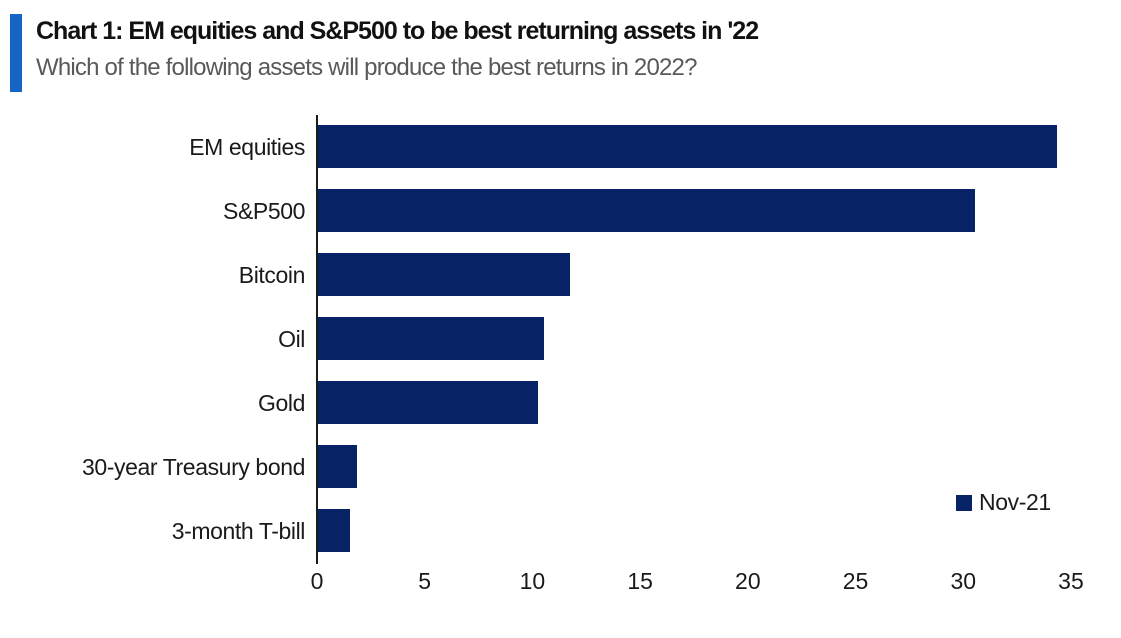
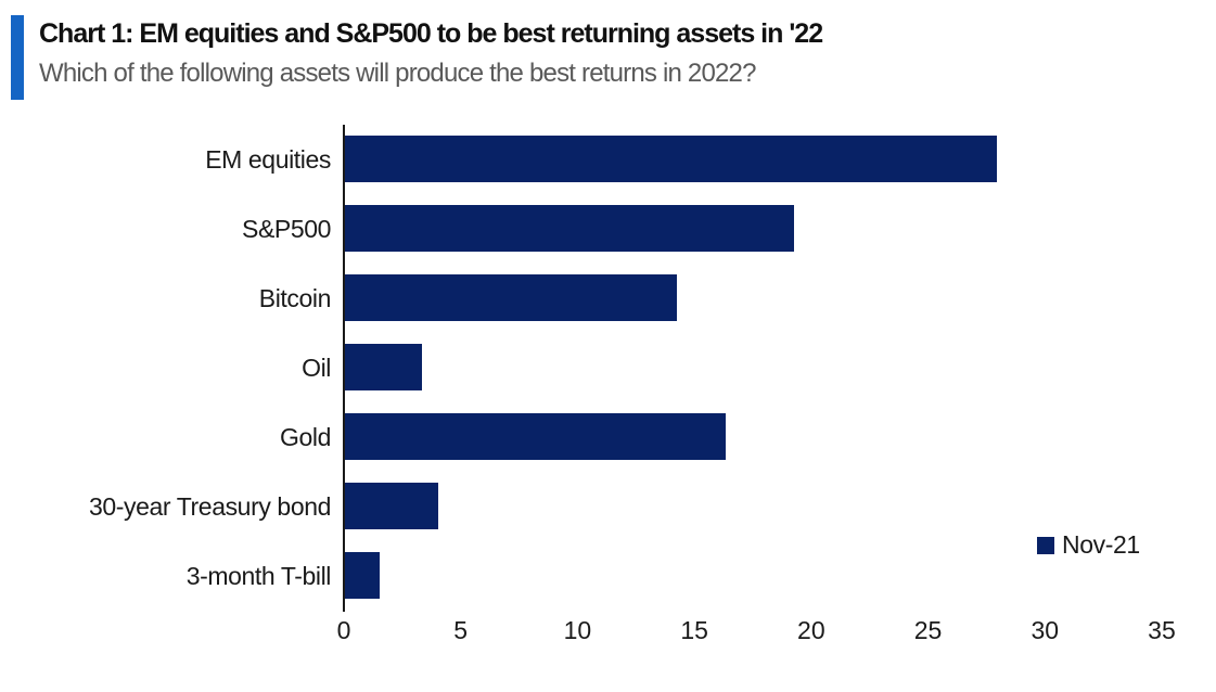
EM equities: 34.3 -> 27.9
S&P500: 30.5 -> 19.2
Bitcoin: 11.7 -> 14.2
Oil: 10.5 -> 3.3
Gold: 10.2 -> 16.3
30-year Treasury bond: 1.8 -> 4.0
